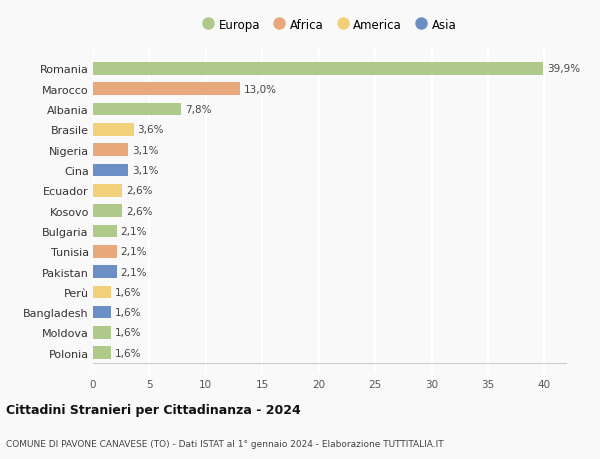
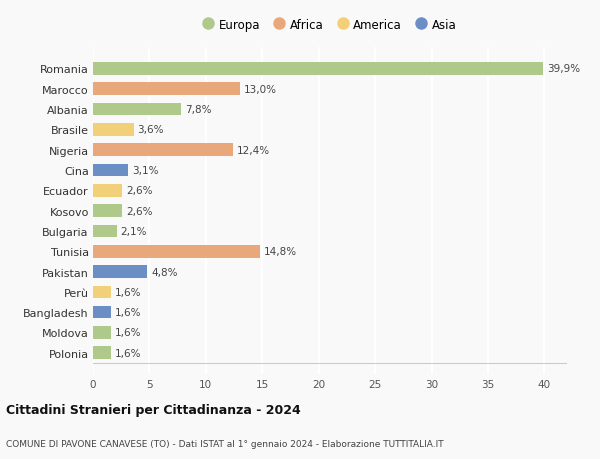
Nigeria: 3,1% -> 12,4%
Tunisia: 2,1% -> 14,8%
Pakistan: 2,1% -> 4,8%
